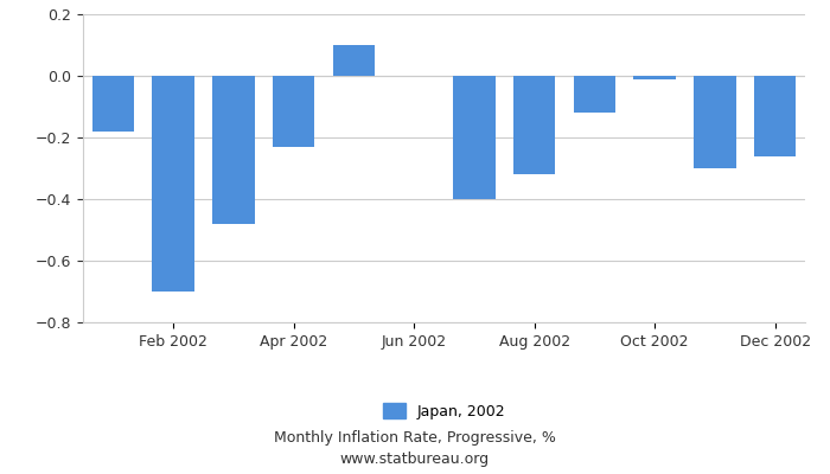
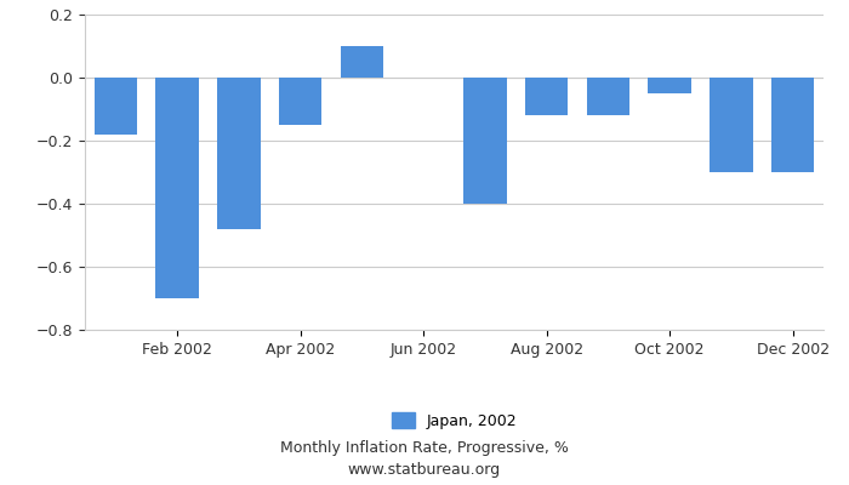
Apr 2002: -0.23 -> -0.15
Aug 2002: -0.32 -> -0.12
Oct 2002: -0.01 -> -0.05
Dec 2002: -0.26 -> -0.30
